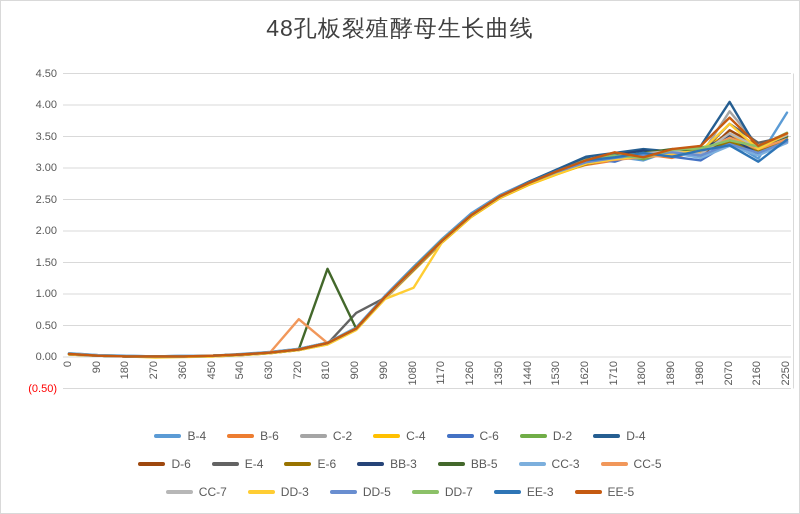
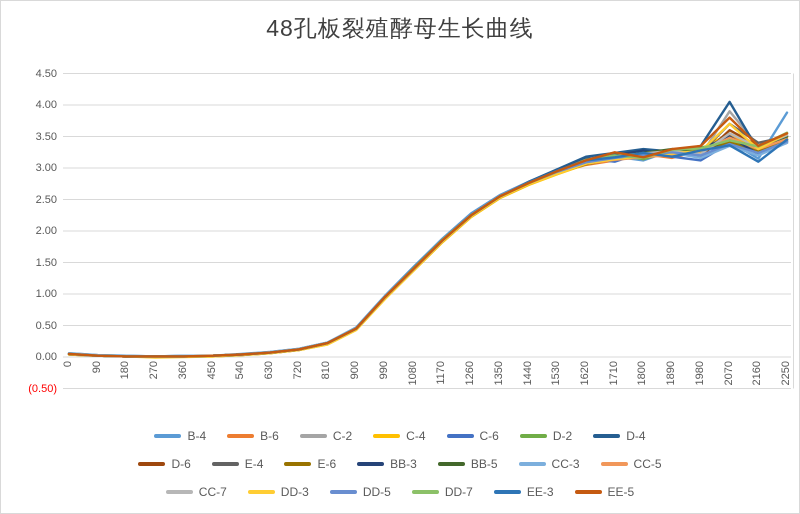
CC-5/720: 0.6 -> 0.1
BB-5/810: 1.4 -> 0.2
E-4/900: 0.7 -> 0.4
DD-3/1080: 1.1 -> 1.4
